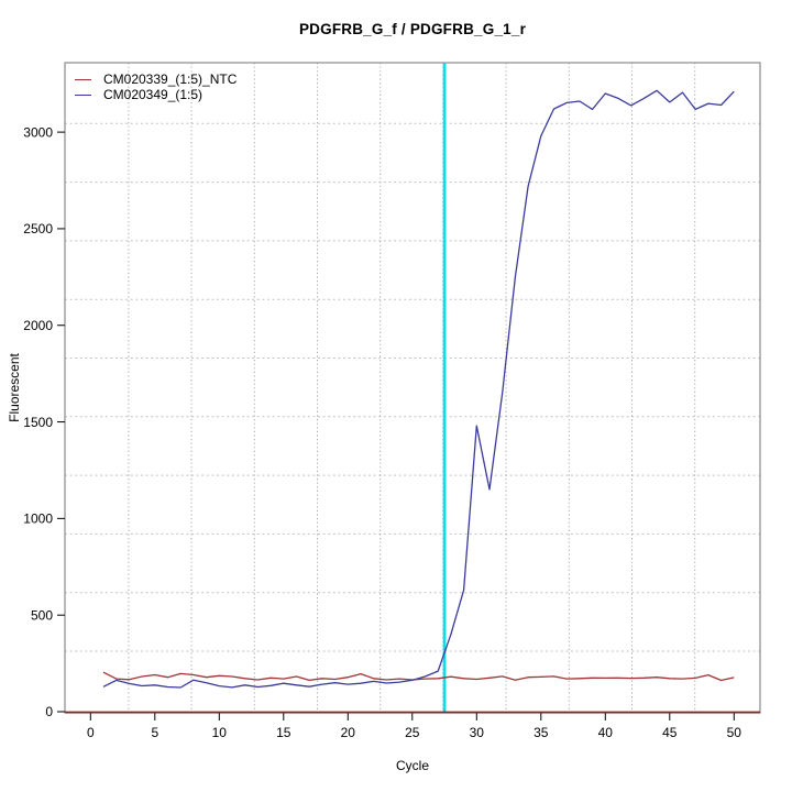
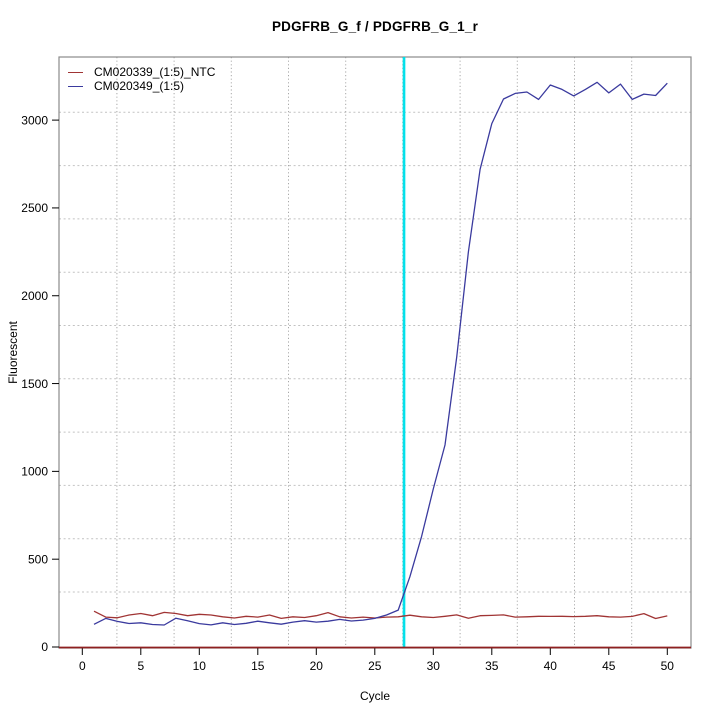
CM020349_(1:5)/30: 1480 -> 900
